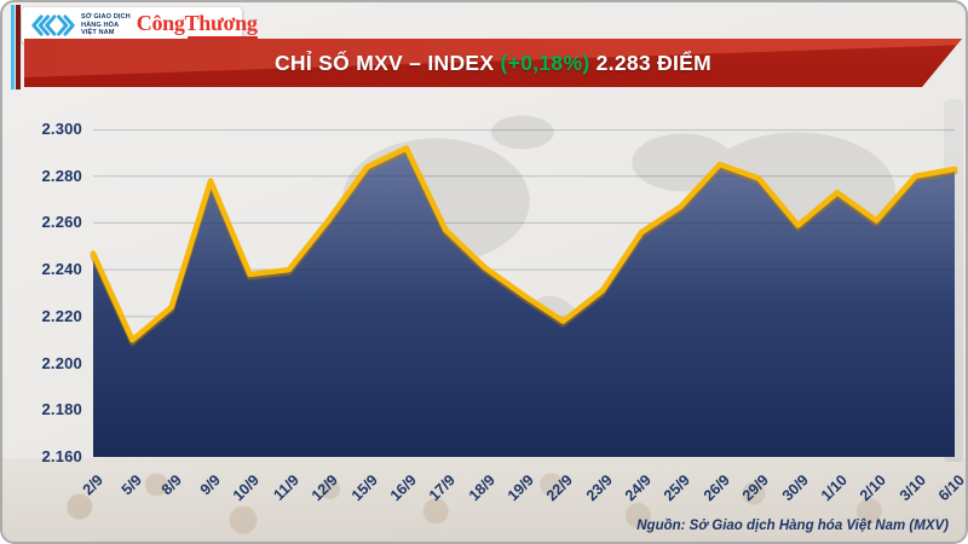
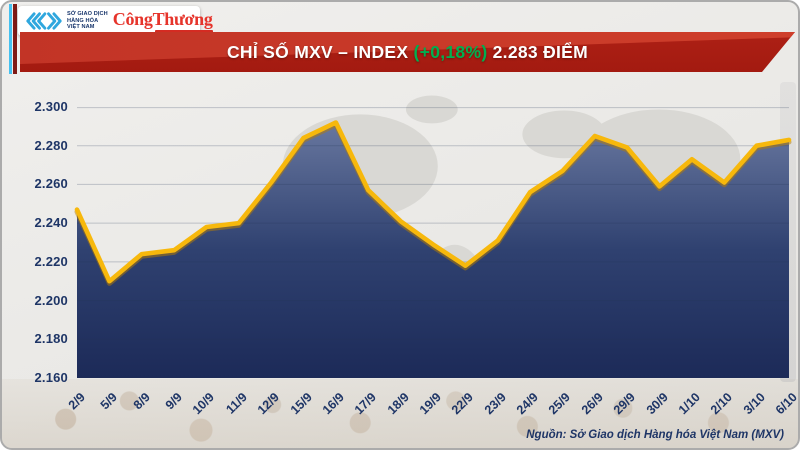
9/9: 2.278 -> 2.226
